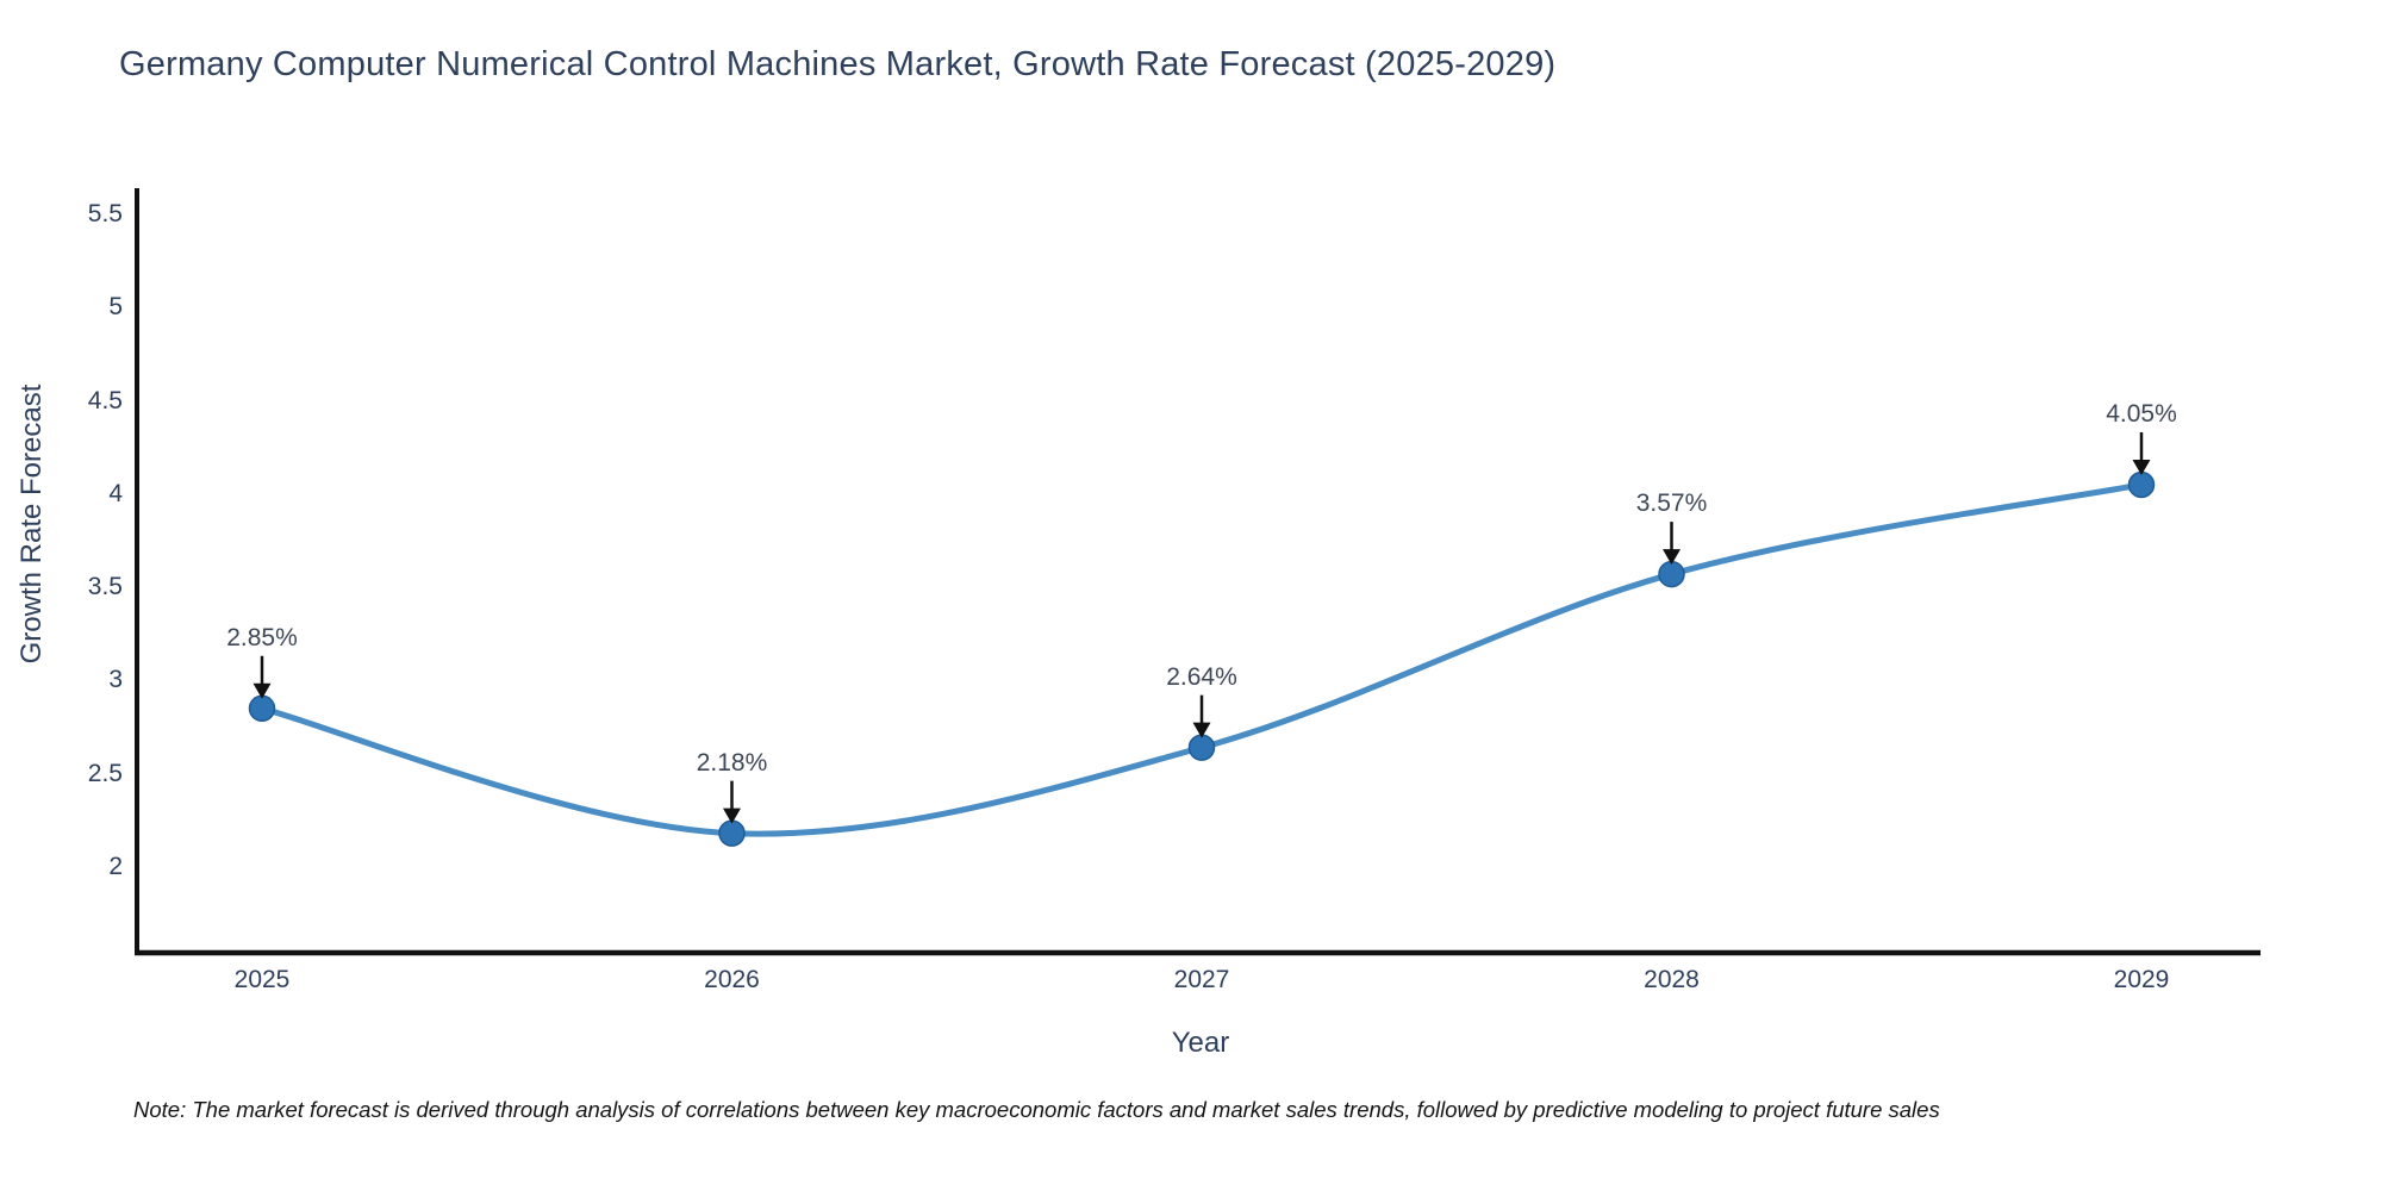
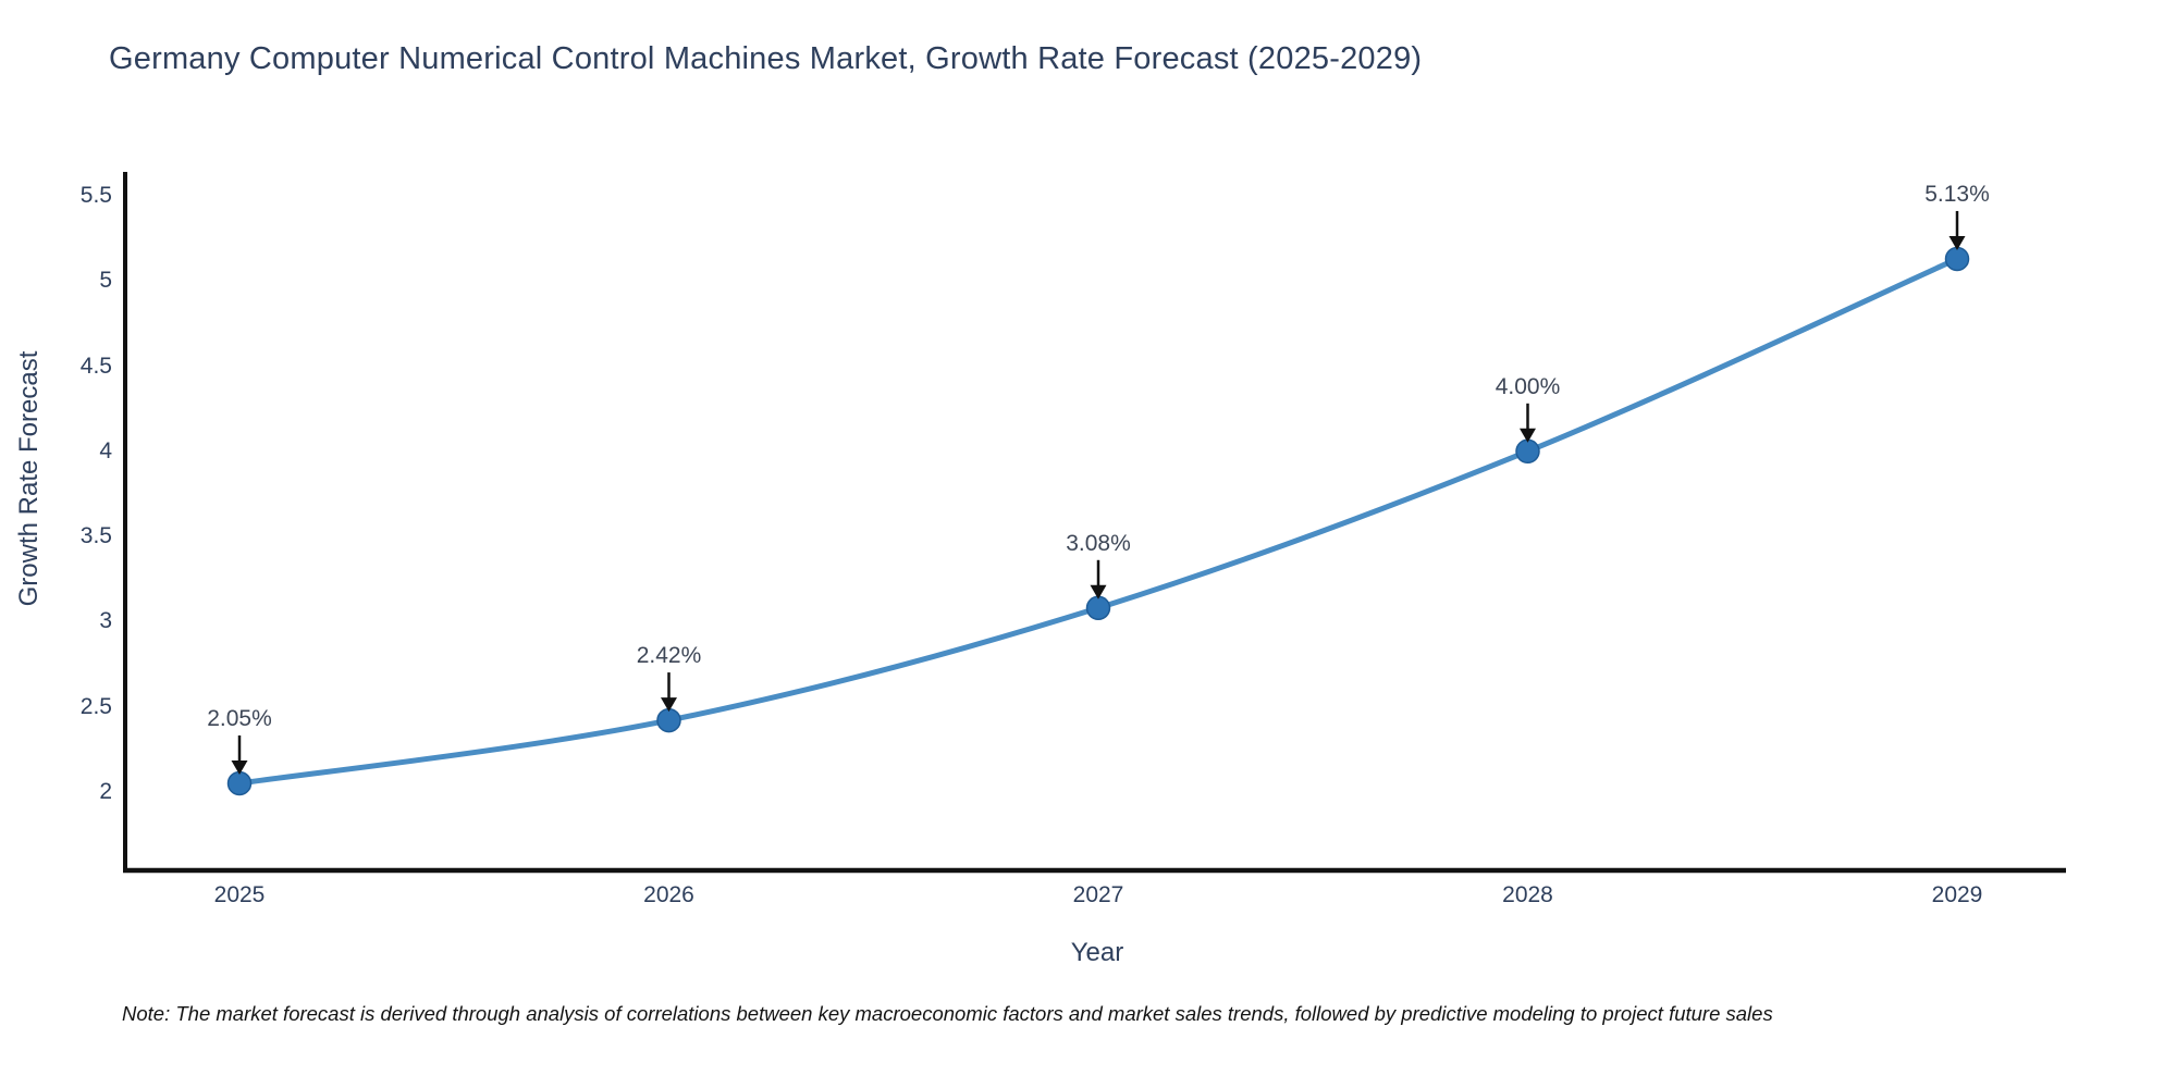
2025: 2.85% -> 2.05%
2026: 2.18% -> 2.42%
2027: 2.64% -> 3.08%
2028: 3.57% -> 4.00%
2029: 4.05% -> 5.13%
